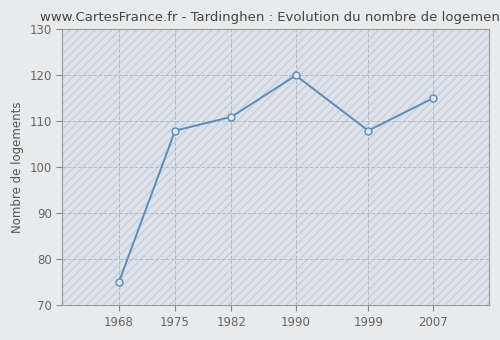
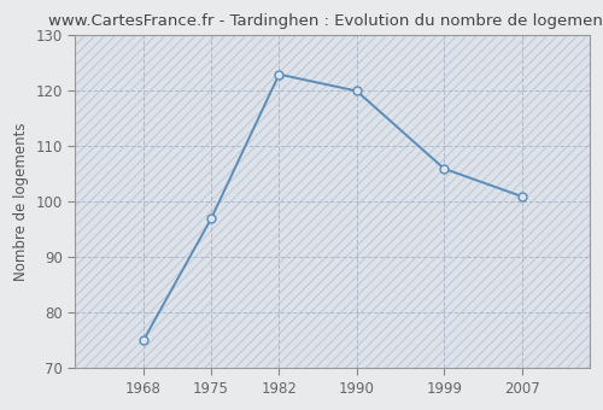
1975: 108 -> 97
1982: 111 -> 123
1999: 108 -> 106
2007: 115 -> 101
